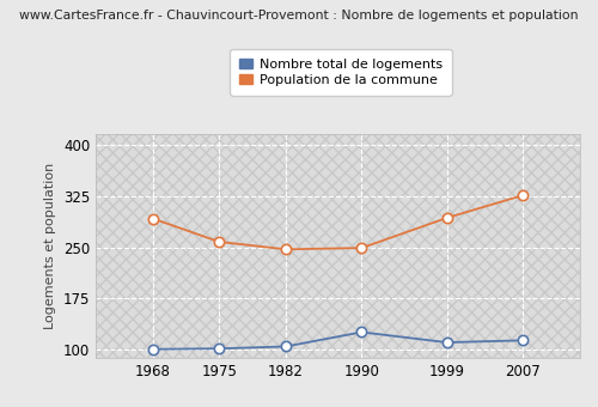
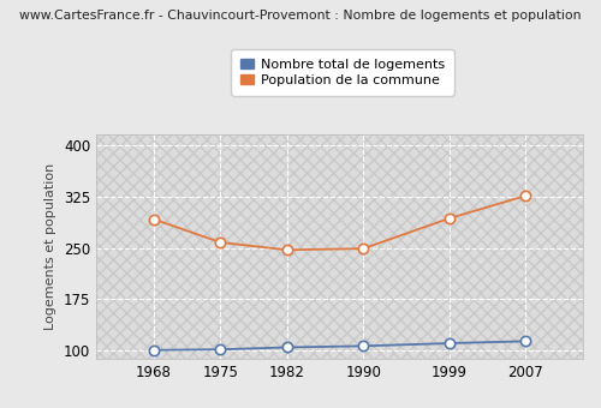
Nombre total de logements/1990: 126 -> 107
